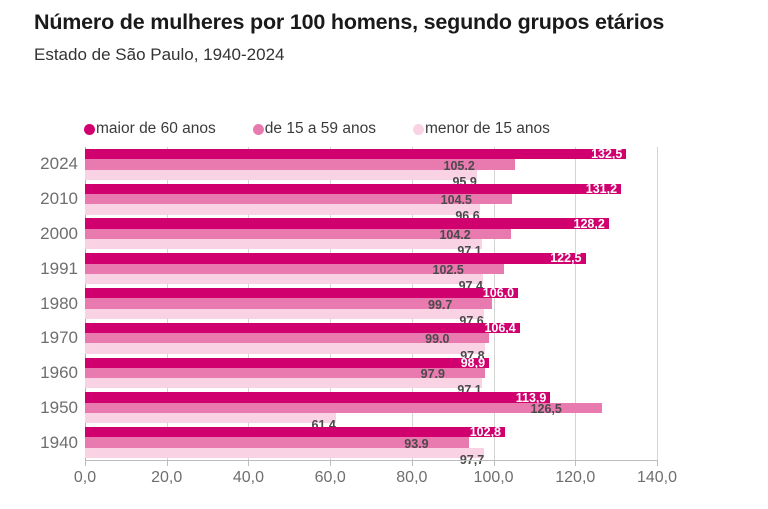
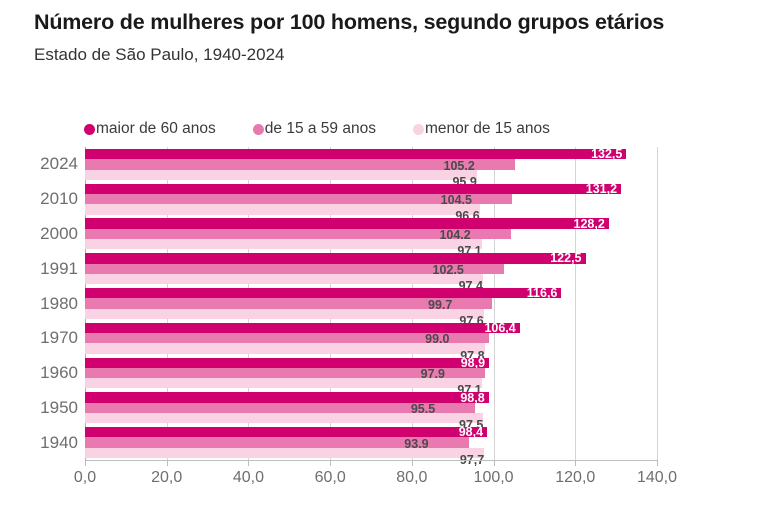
maior de 60 anos/1980: 106,0 -> 116,6
maior de 60 anos/1950: 113,9 -> 98,8
de 15 a 59 anos/1950: 126,5 -> 95,5
menor de 15 anos/1950: 61,4 -> 97,5
maior de 60 anos/1940: 102,8 -> 98,4
